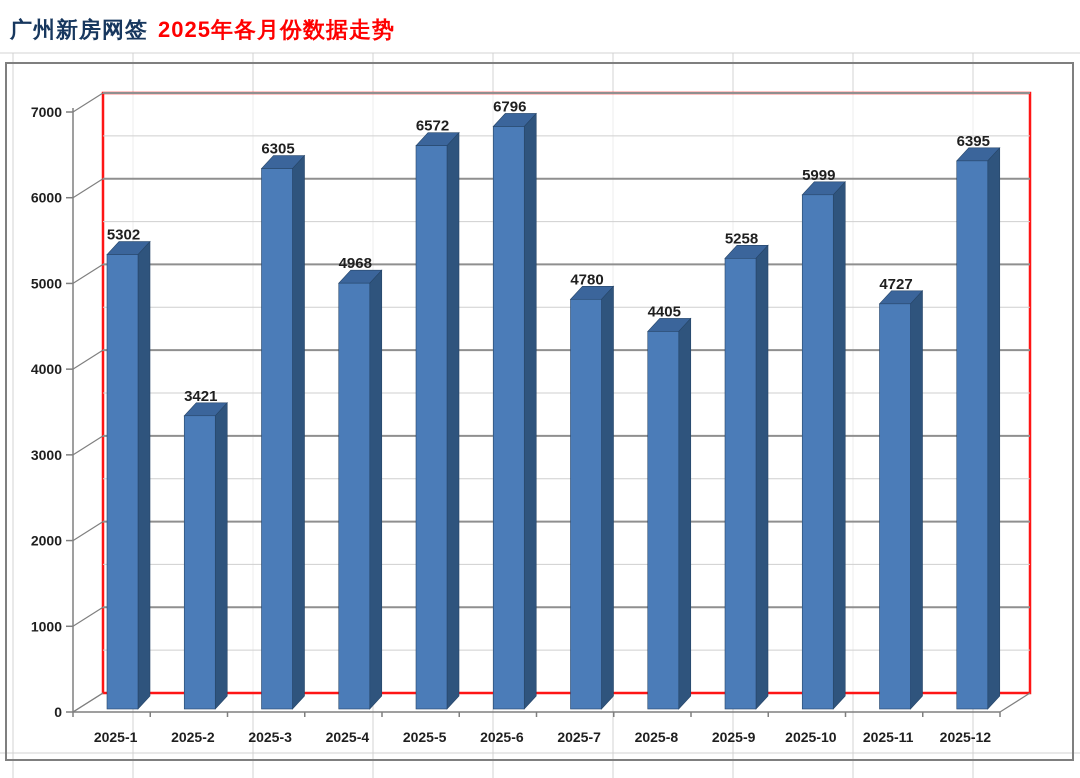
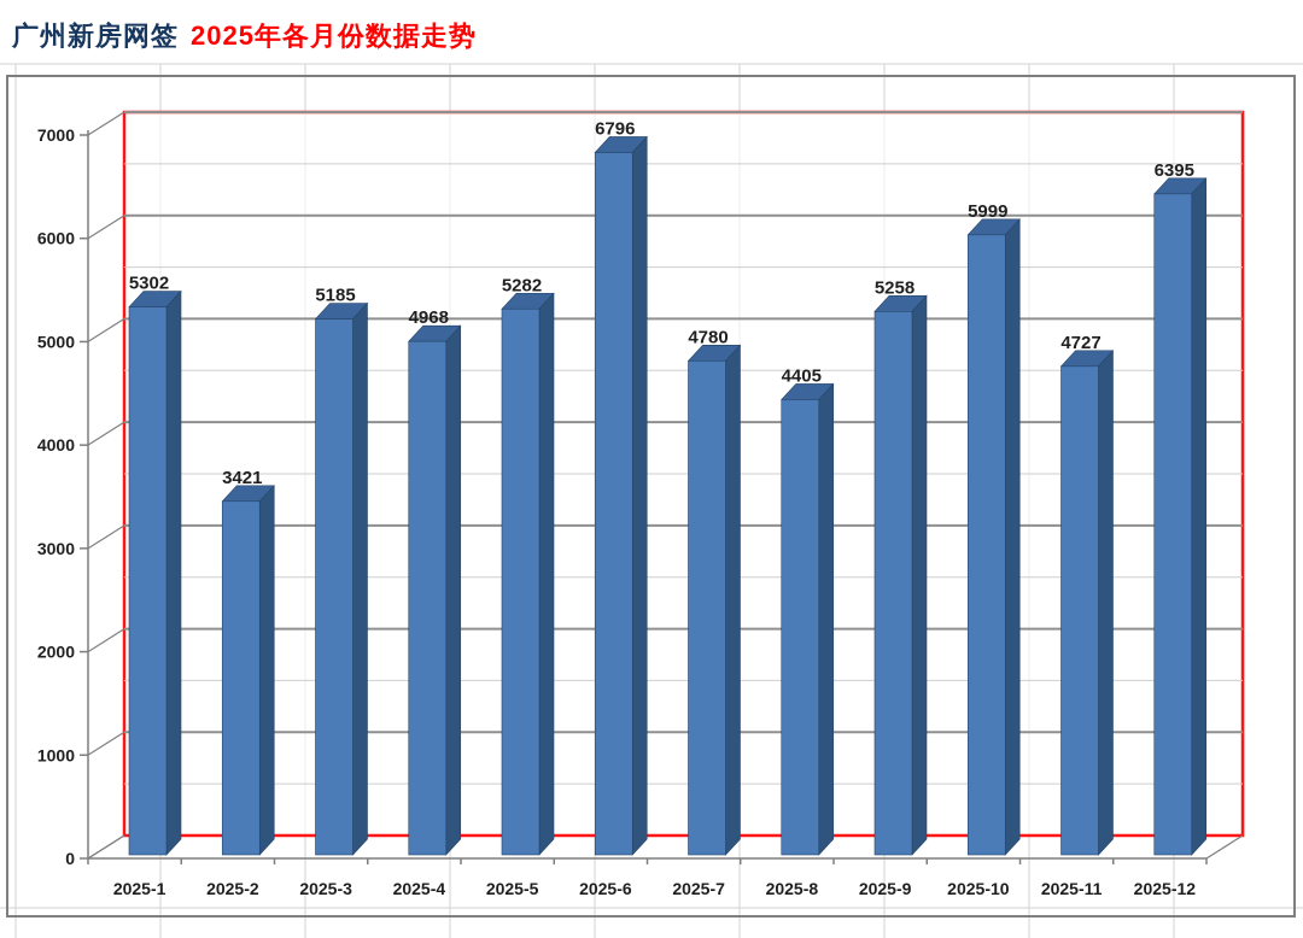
2025-3: 6305 -> 5185
2025-5: 6572 -> 5282
